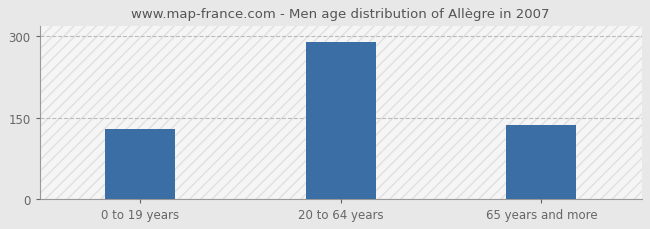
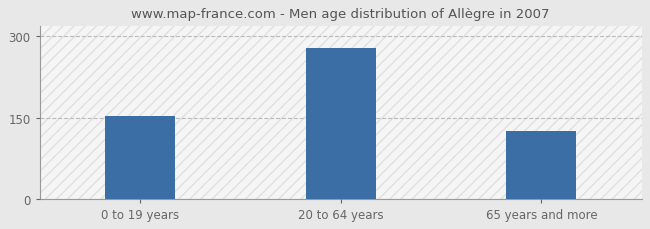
0 to 19 years: 128 -> 152
20 to 64 years: 289 -> 278
65 years and more: 137 -> 126
